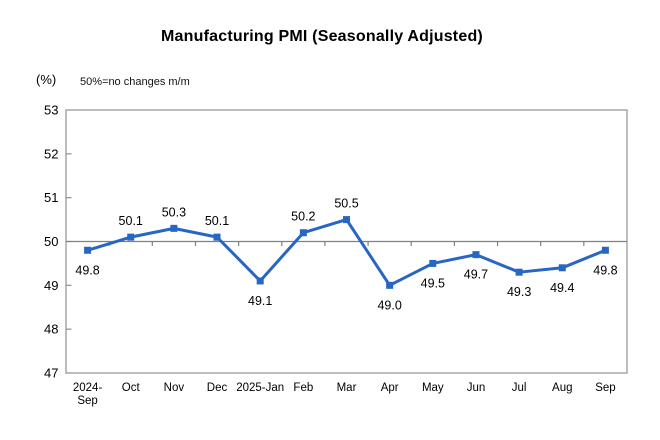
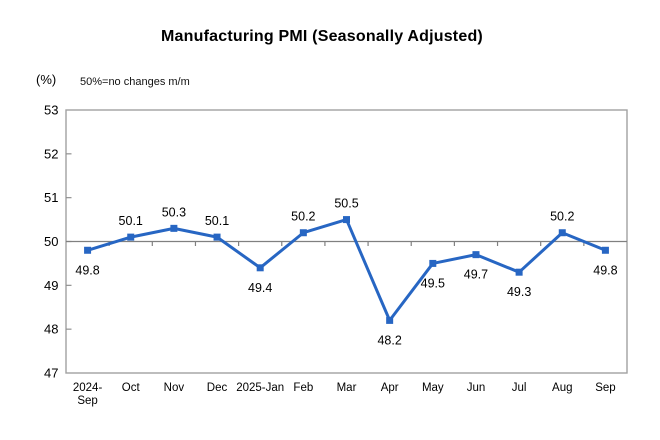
2025-Jan: 49.1 -> 49.4
Apr: 49.0 -> 48.2
Aug: 49.4 -> 50.2
